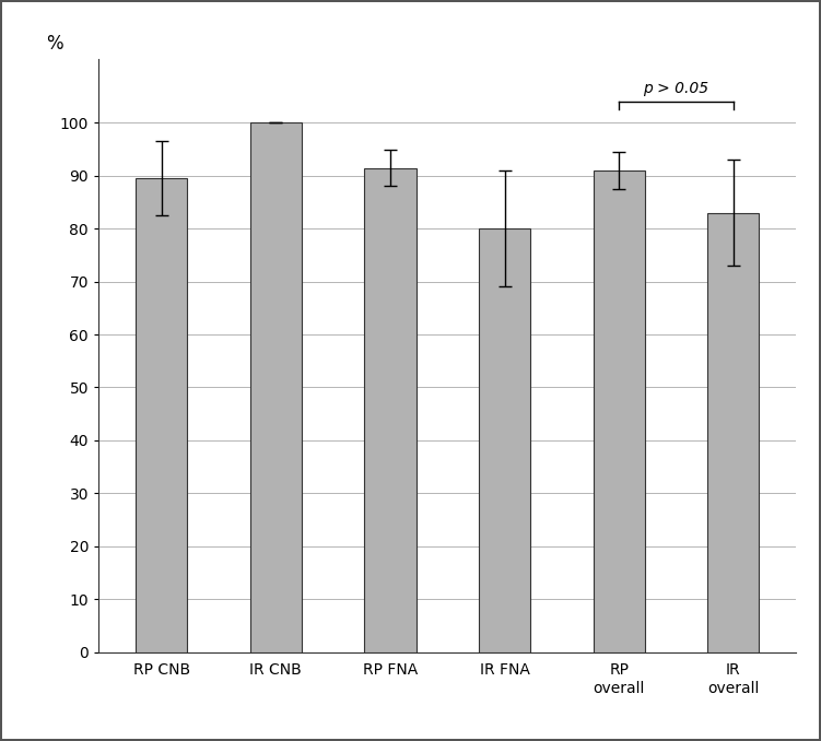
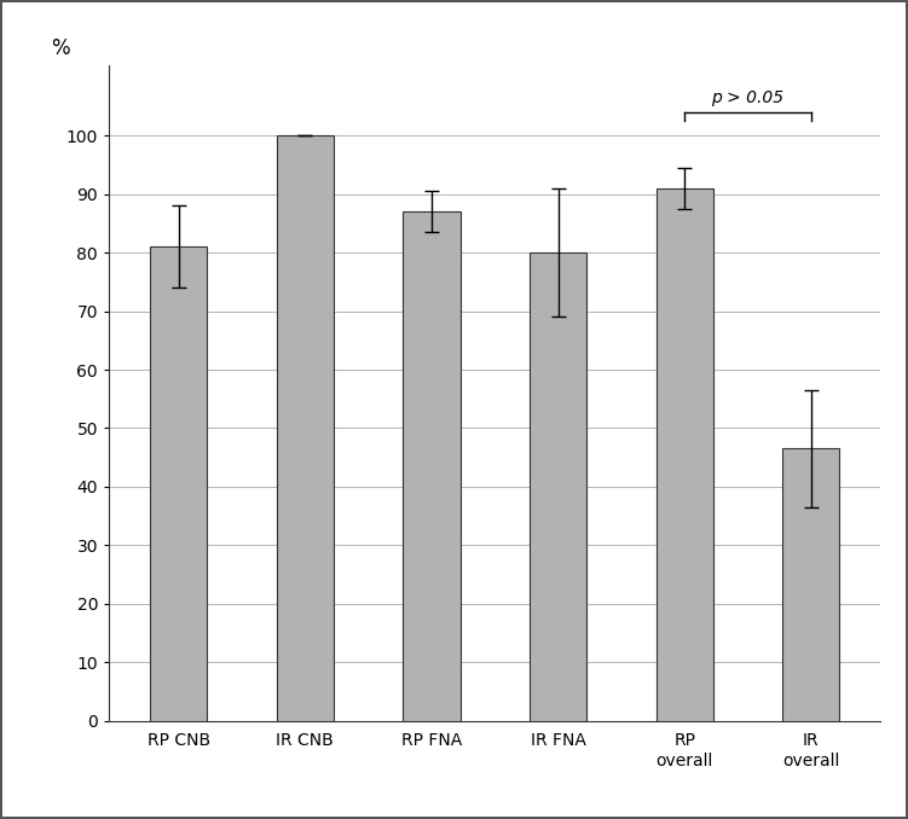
RP CNB: 89.5 -> 81.0
RP FNA: 91.5 -> 87.0
IR overall: 83.0 -> 46.5
